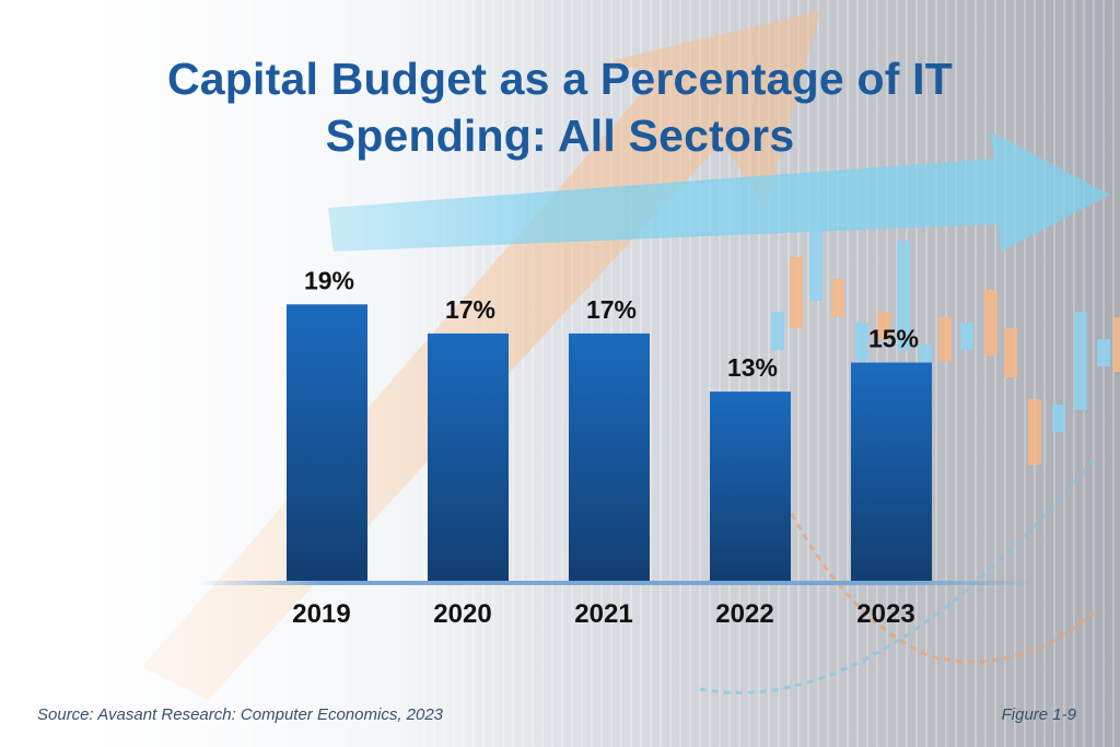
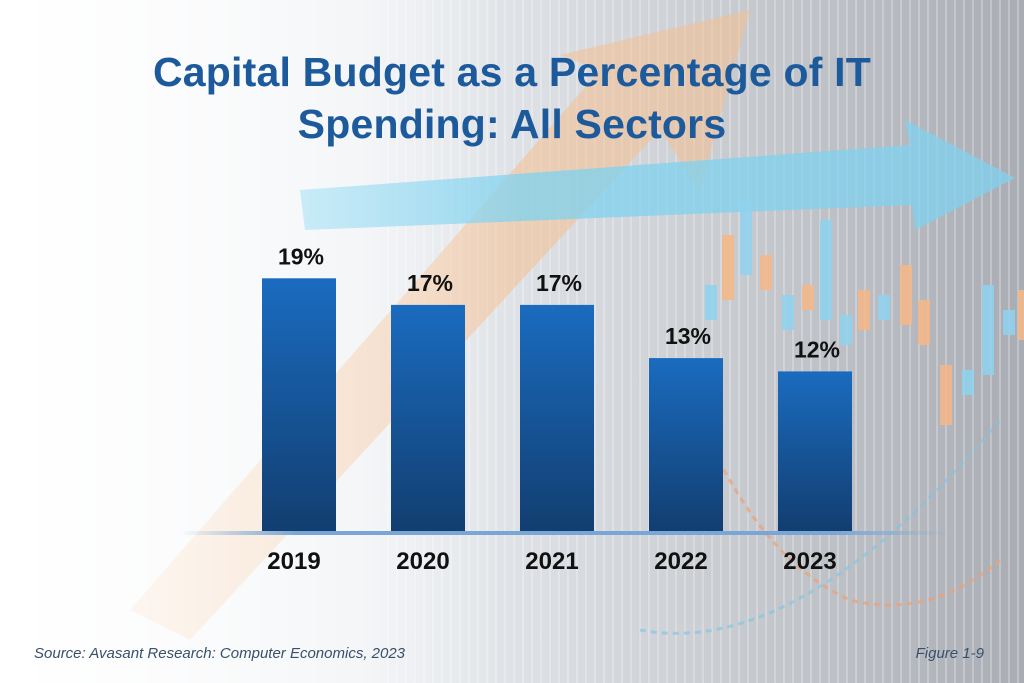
2023: 15% -> 12%
